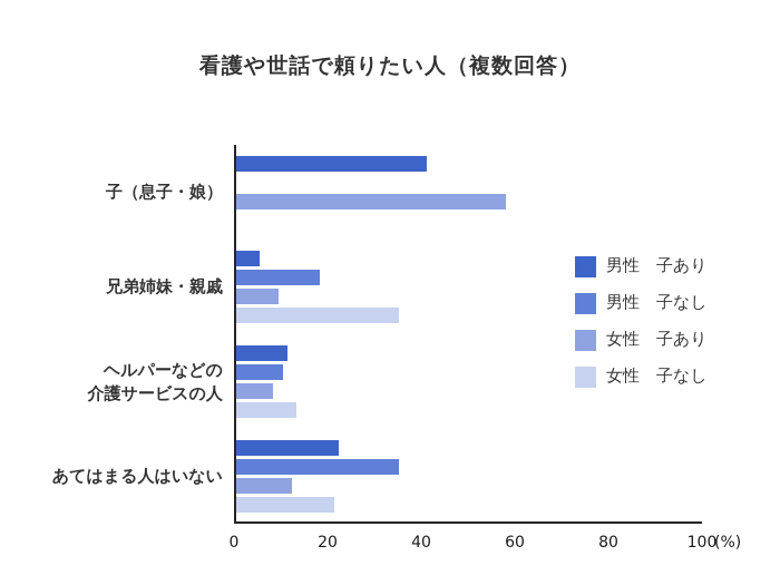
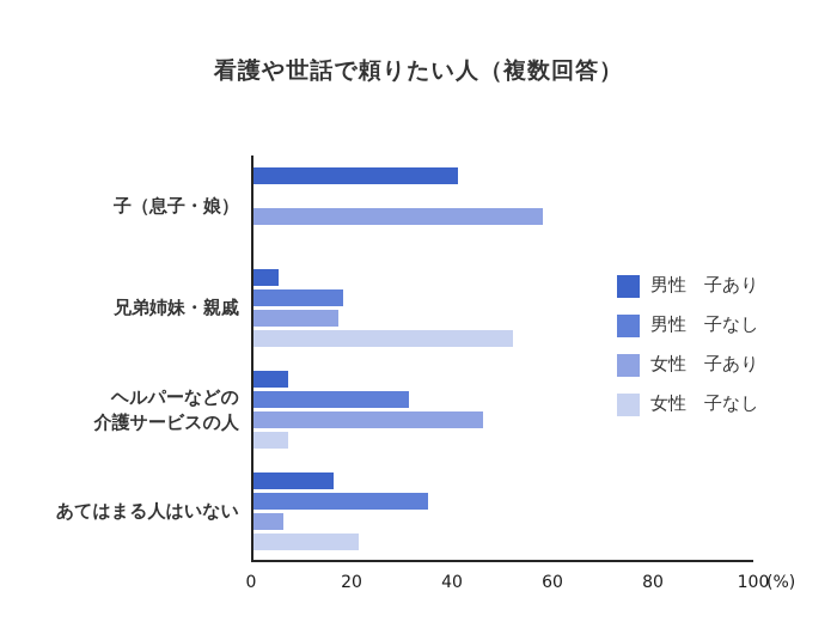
女性 子あり/兄弟姉妹・親戚: 9 -> 17
女性 子なし/兄弟姉妹・親戚: 35 -> 52
男性 子あり/ヘルパーなどの 介護サービスの人: 11 -> 7
男性 子なし/ヘルパーなどの 介護サービスの人: 10 -> 31
女性 子あり/ヘルパーなどの 介護サービスの人: 8 -> 46
女性 子なし/ヘルパーなどの 介護サービスの人: 13 -> 7
男性 子あり/あてはまる人はいない: 22 -> 16
女性 子あり/あてはまる人はいない: 12 -> 6
